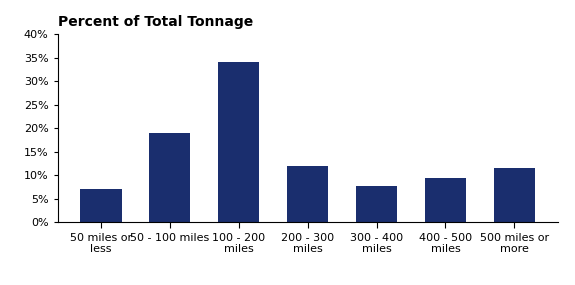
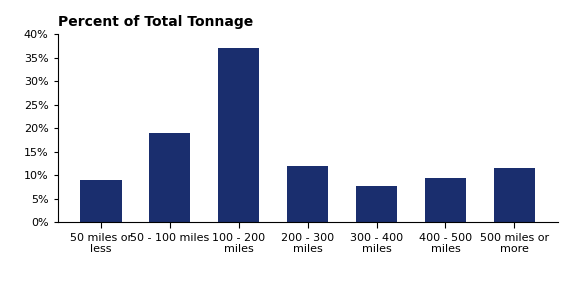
50 miles or less: 7.0% -> 9.0%
100 - 200 miles: 34.0% -> 37.0%
